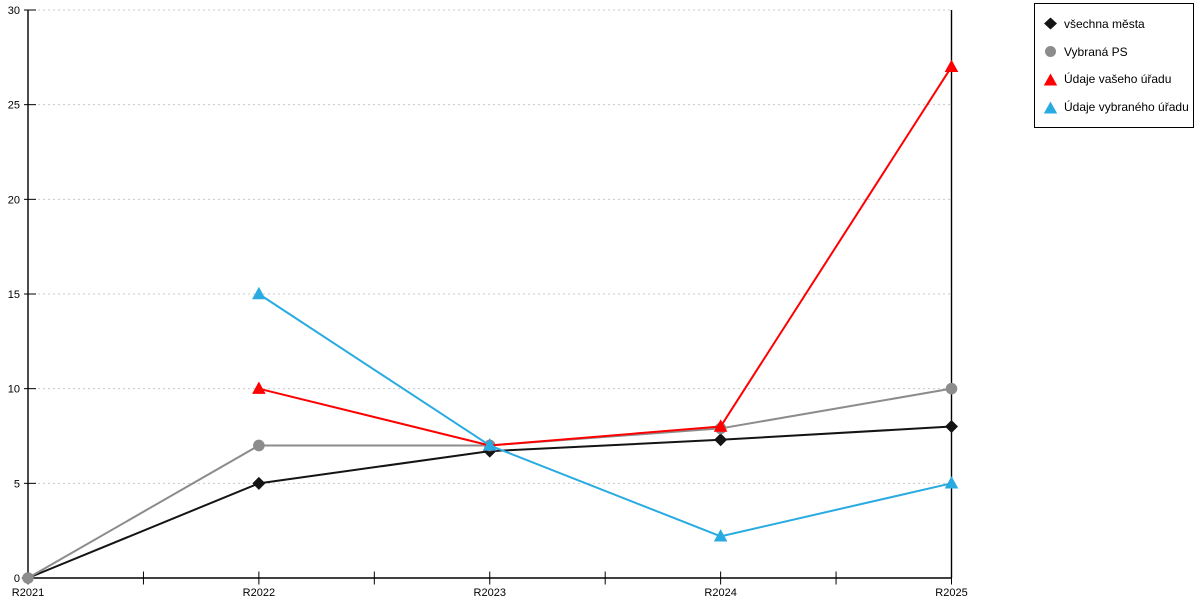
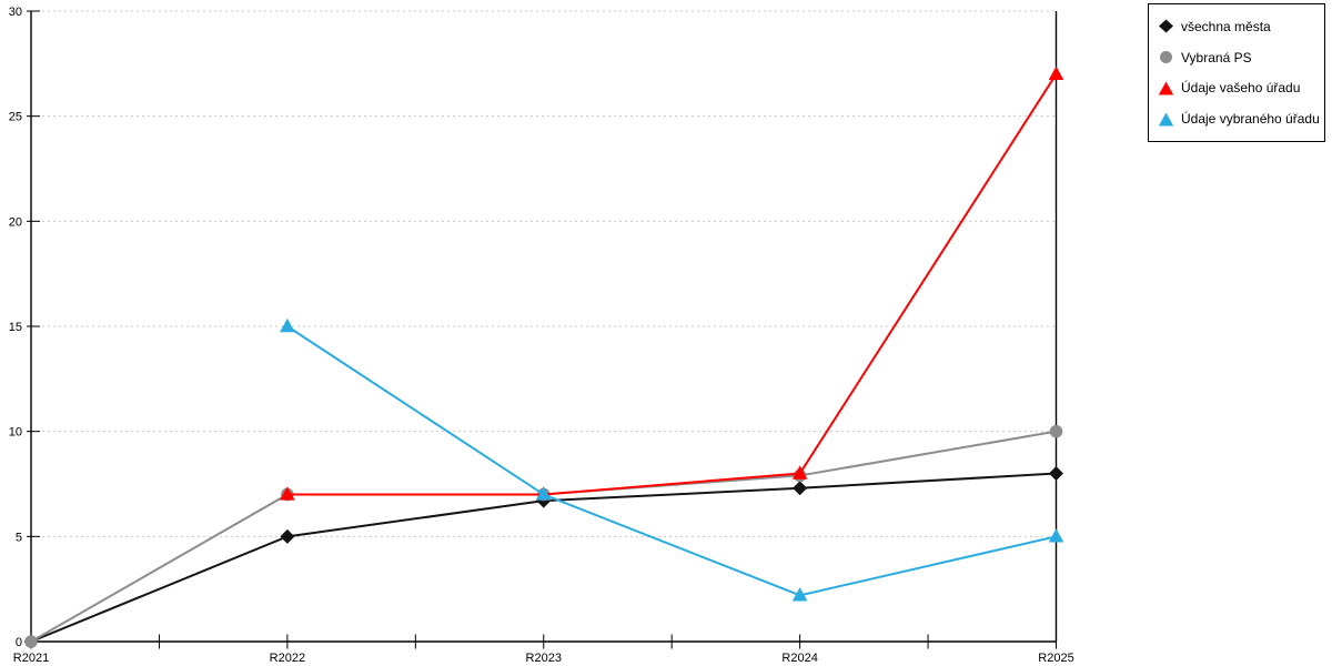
Údaje vašeho úřadu/R2022: 10 -> 7
